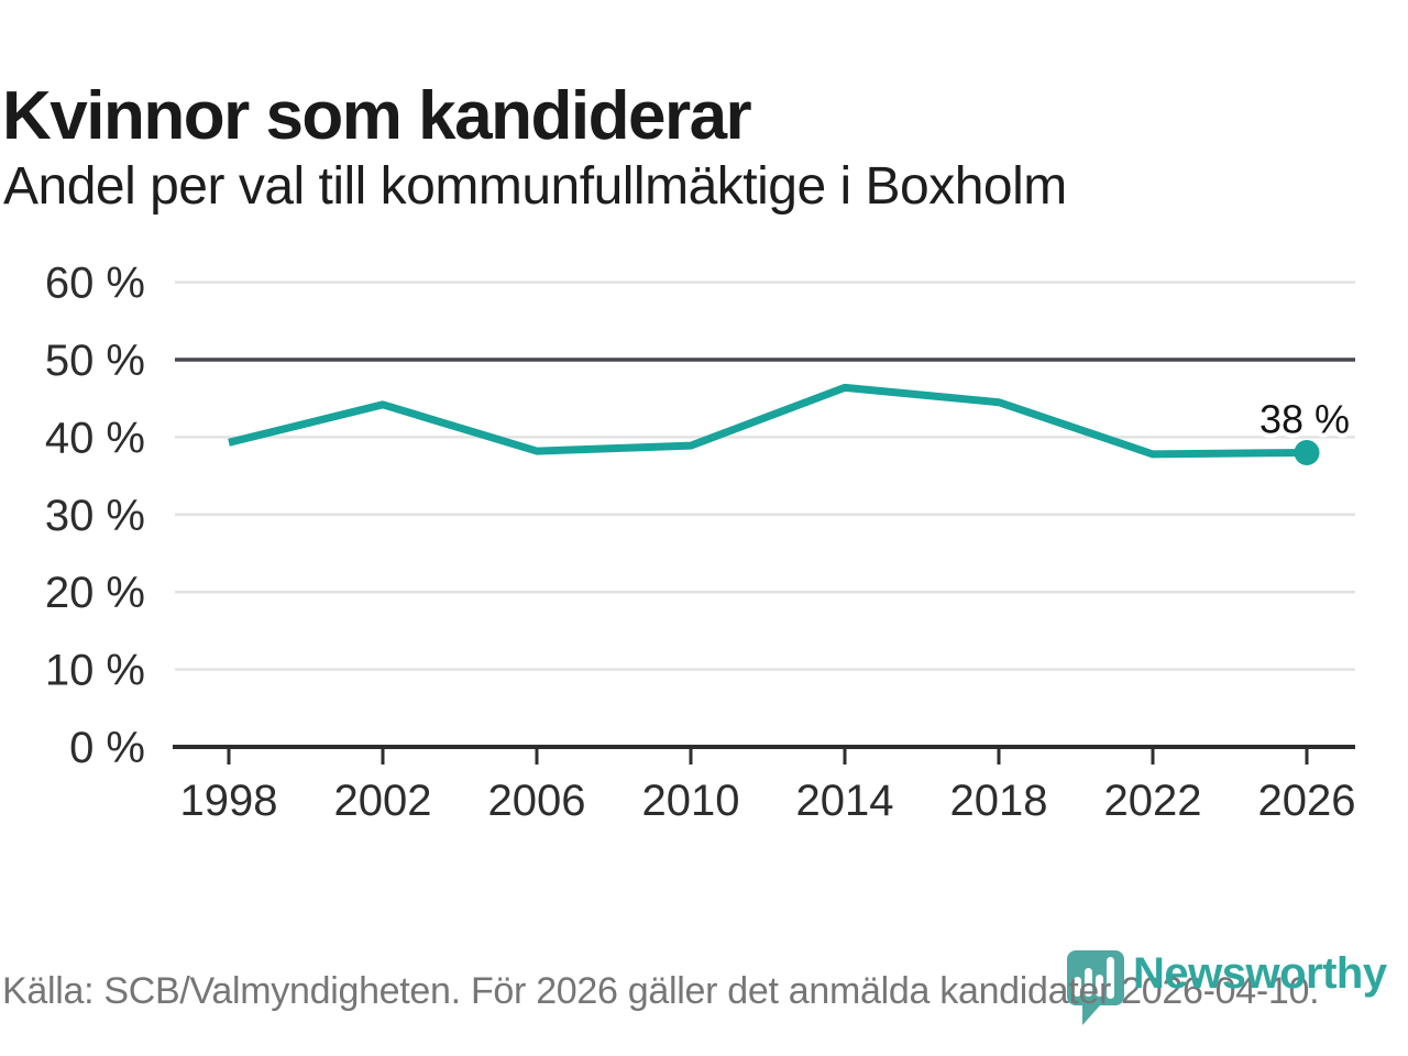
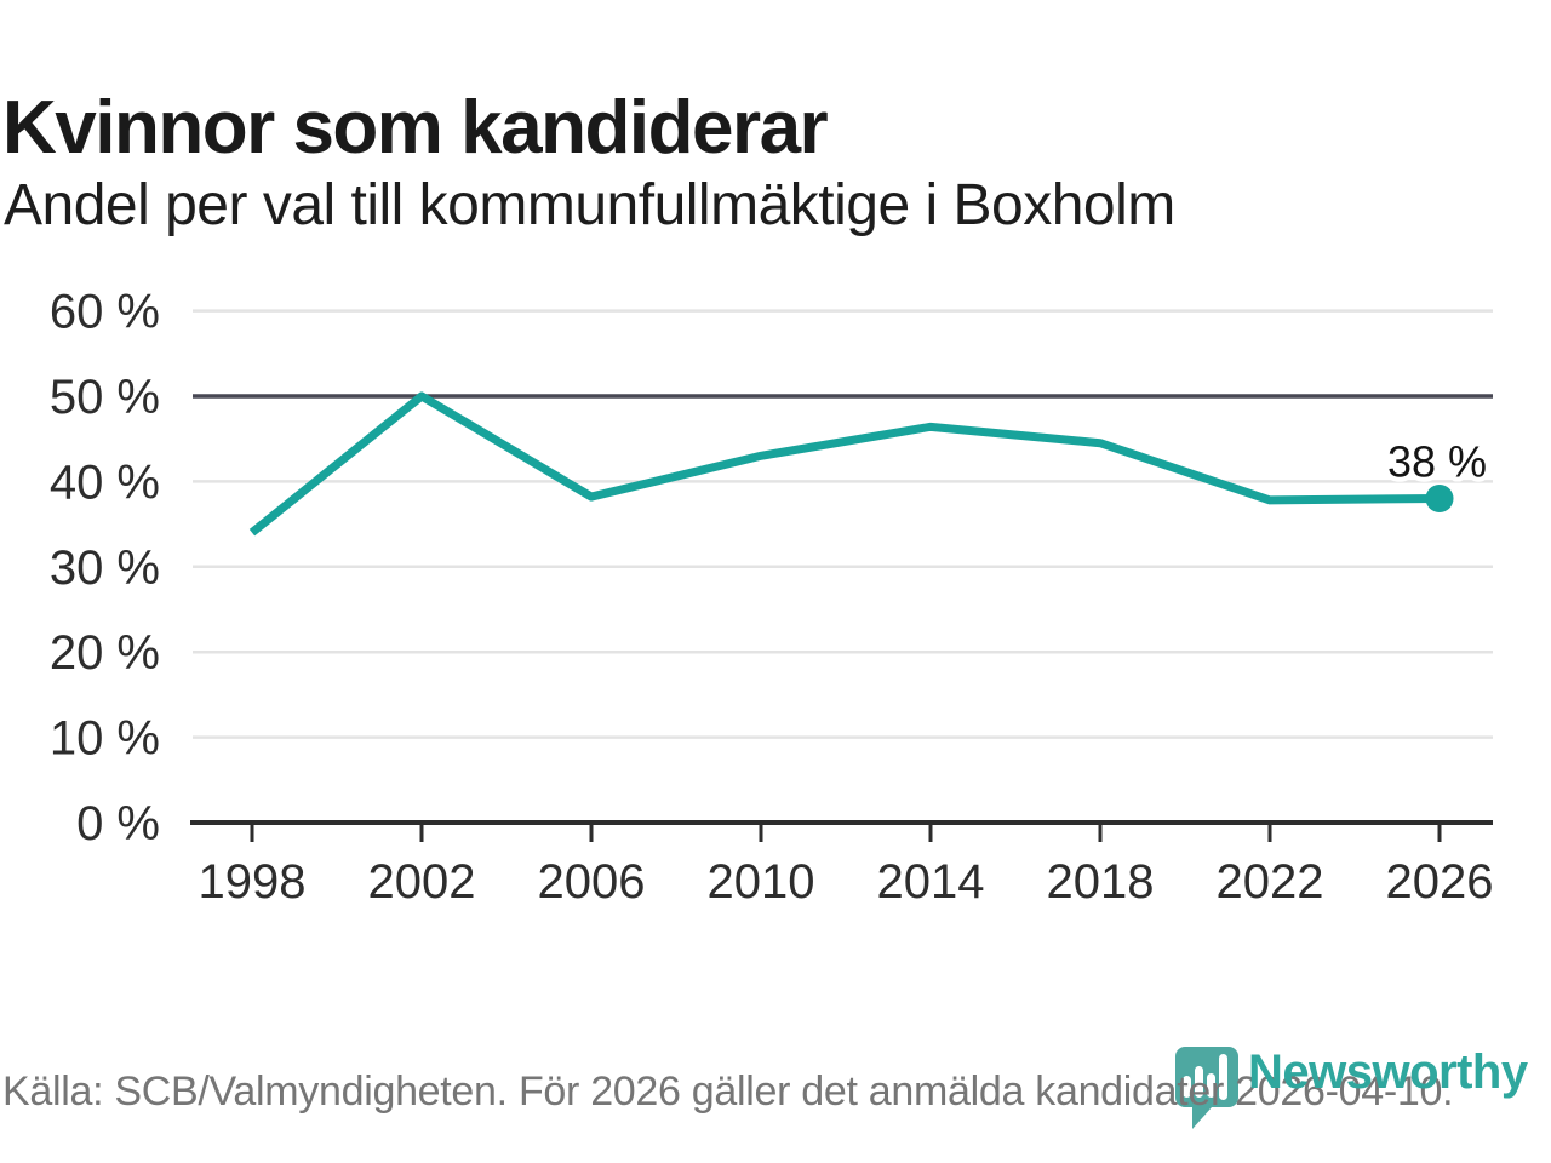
1998: 39% -> 34%
2002: 44% -> 50%
2010: 39% -> 43%
